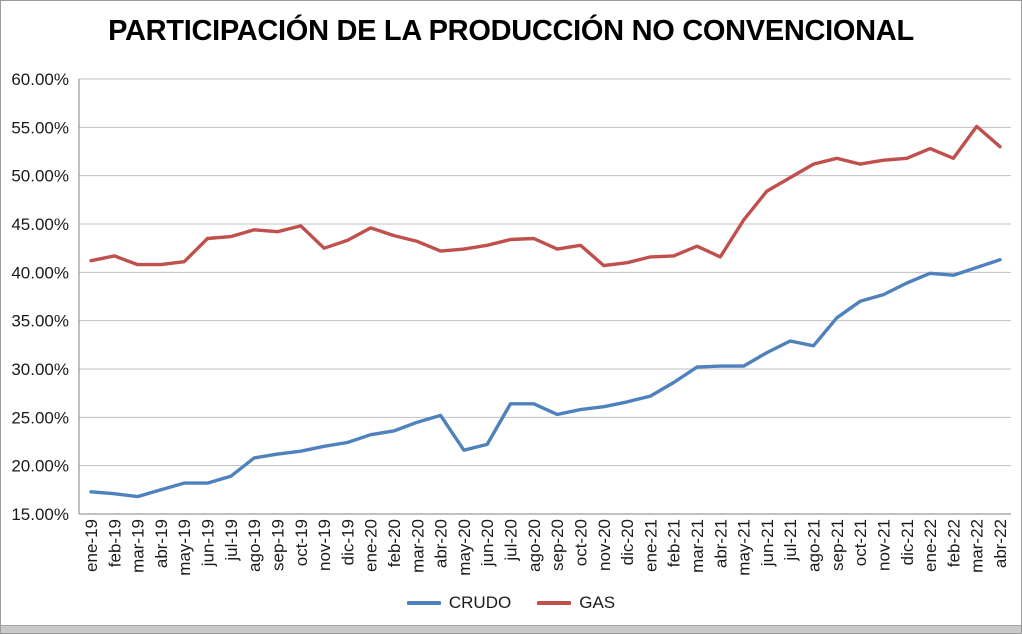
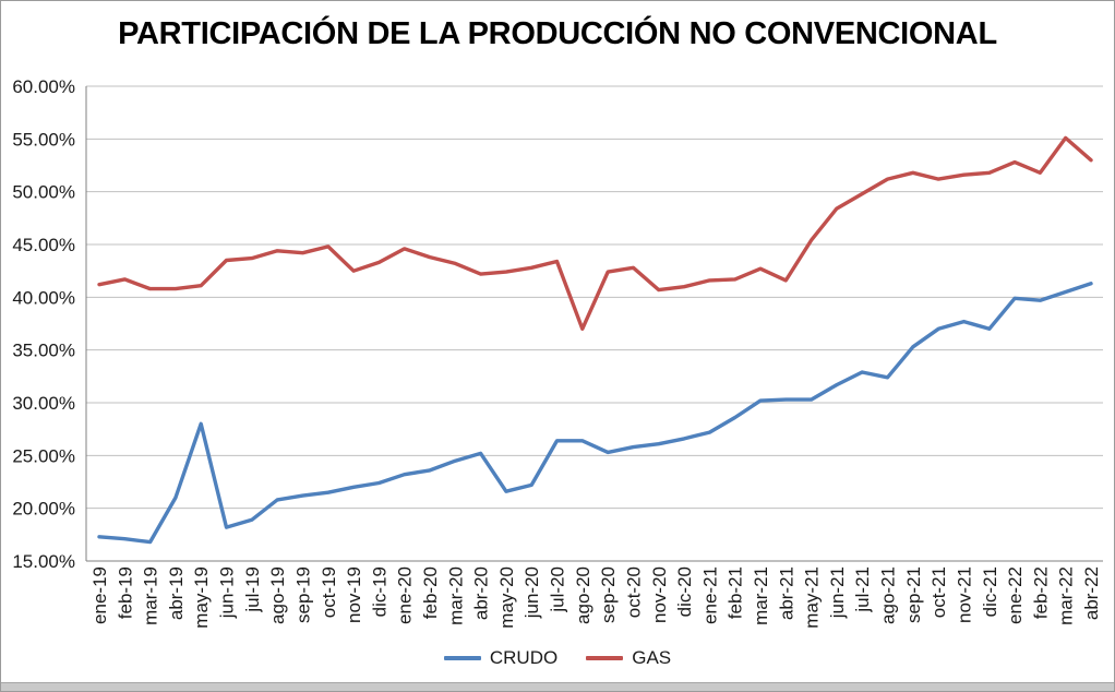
CRUDO/abr-19: 18% -> 21%
CRUDO/may-19: 18% -> 28%
GAS/ago-20: 44% -> 37%
CRUDO/dic-21: 39% -> 37%
